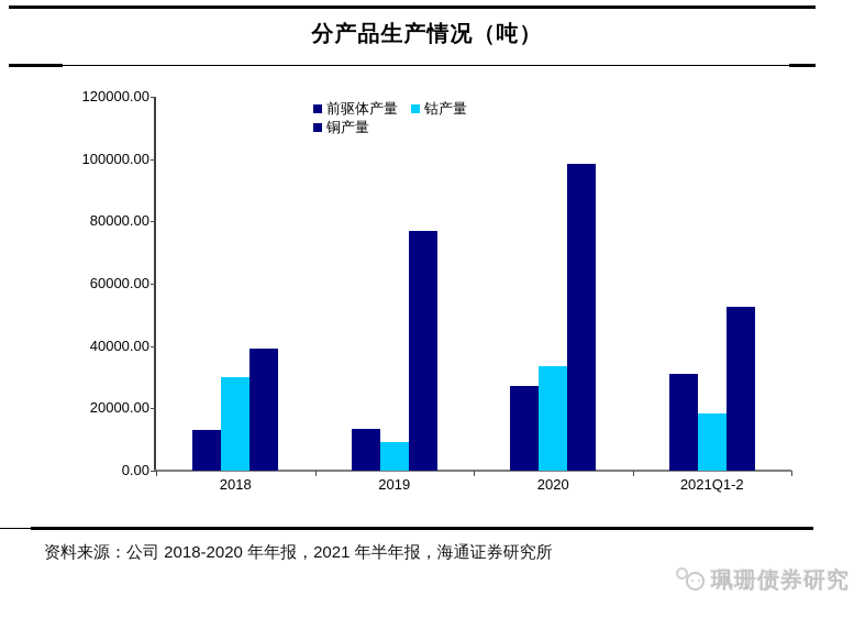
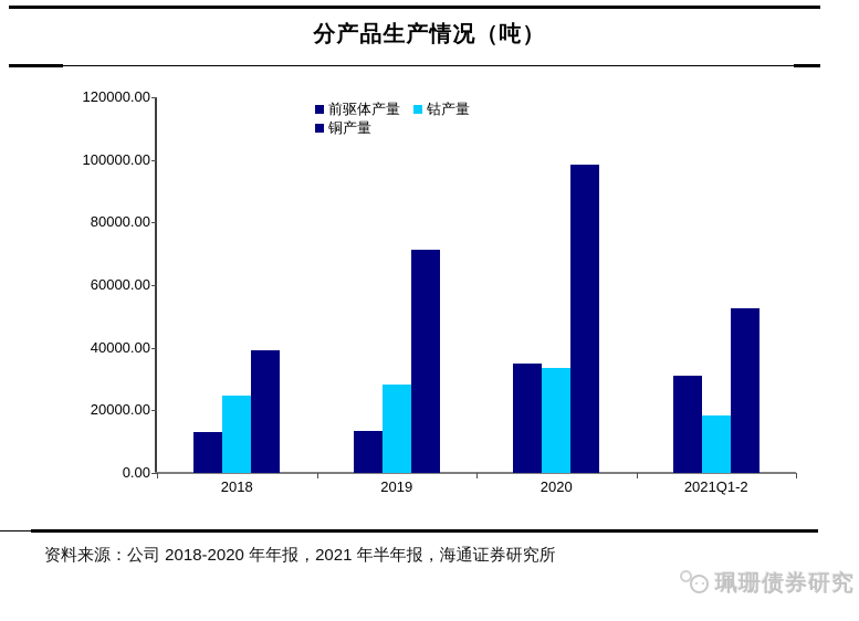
钴产量/2018: 30000 -> 25000
钴产量/2019: 9000 -> 28000
铜产量/2019: 77000 -> 71000
前驱体产量/2020: 27000 -> 35000
